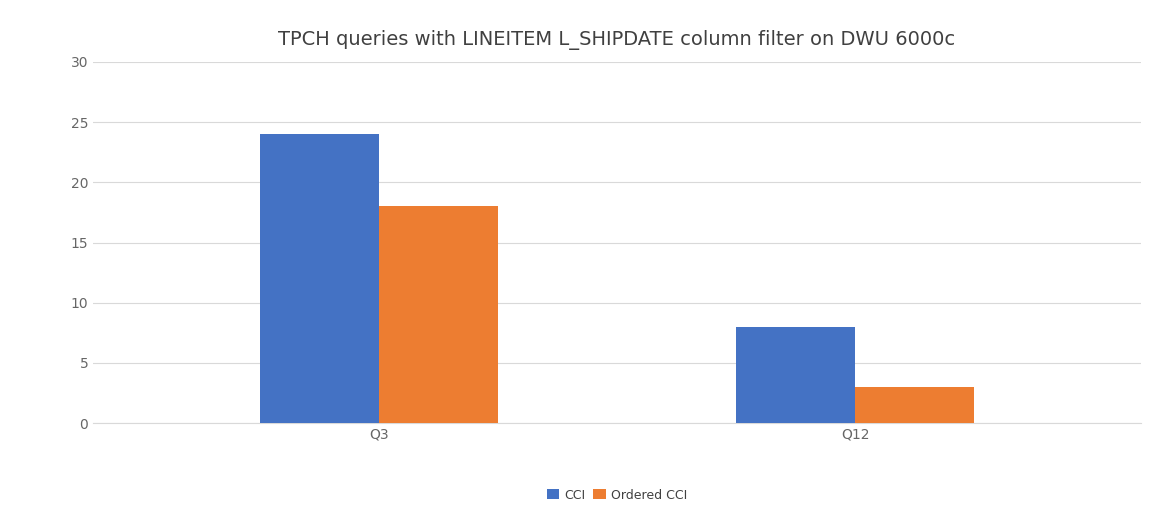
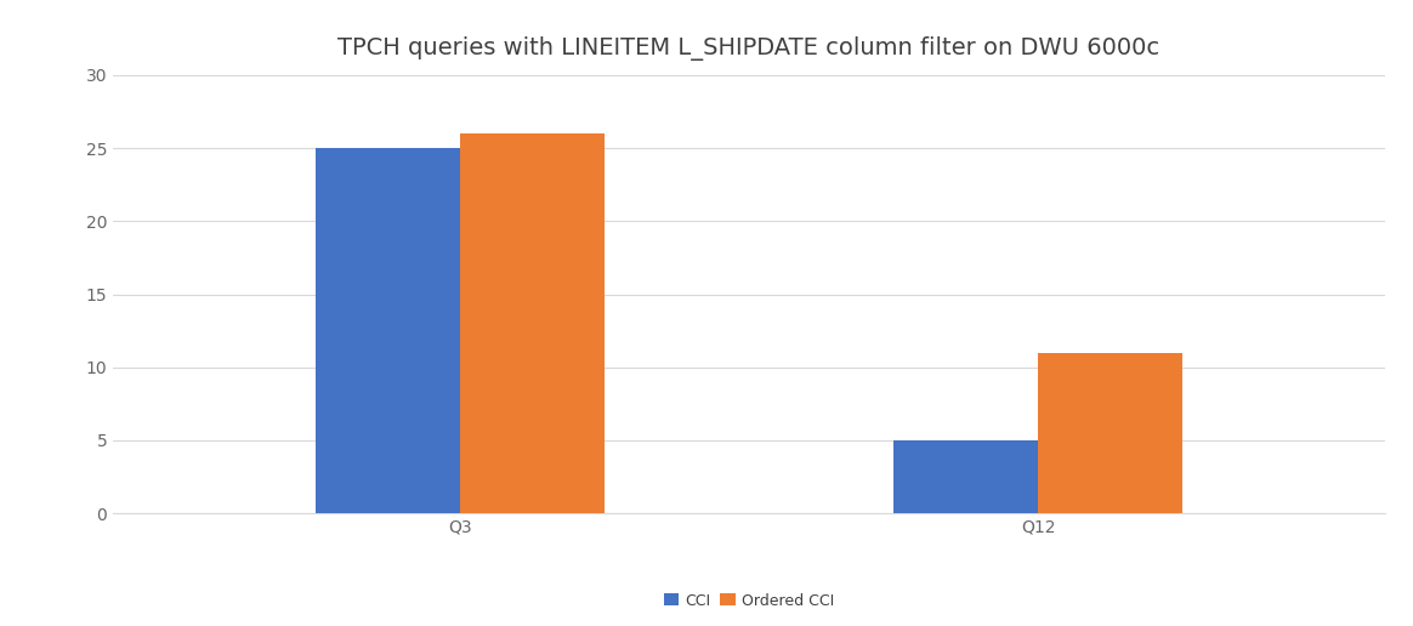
CCI/Q3: 24 -> 25
Ordered CCI/Q3: 18 -> 26
CCI/Q12: 8 -> 5
Ordered CCI/Q12: 3 -> 11
